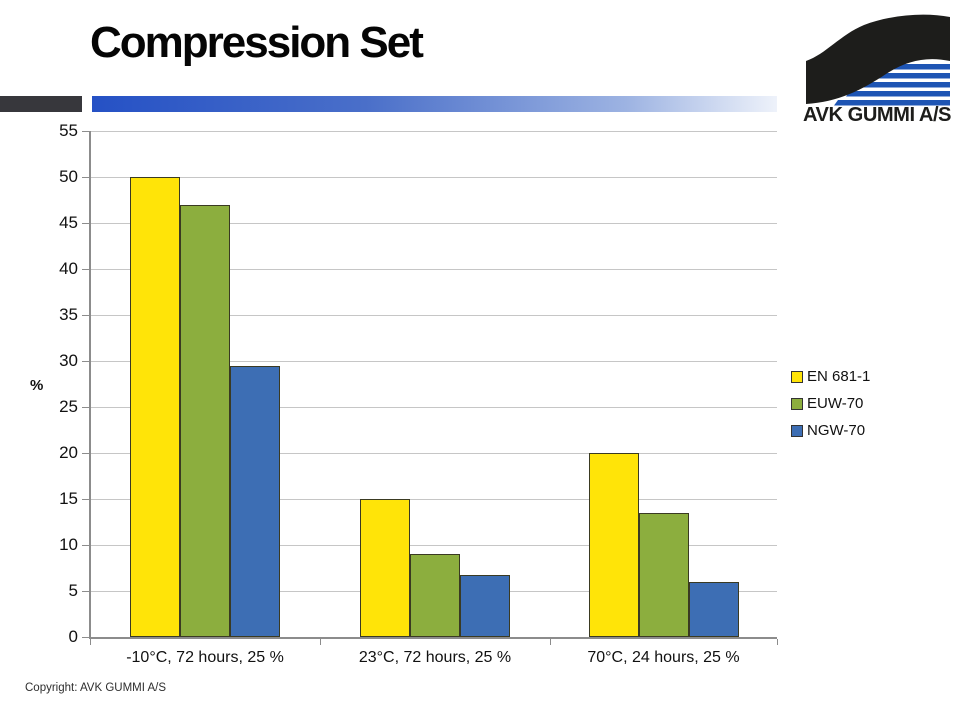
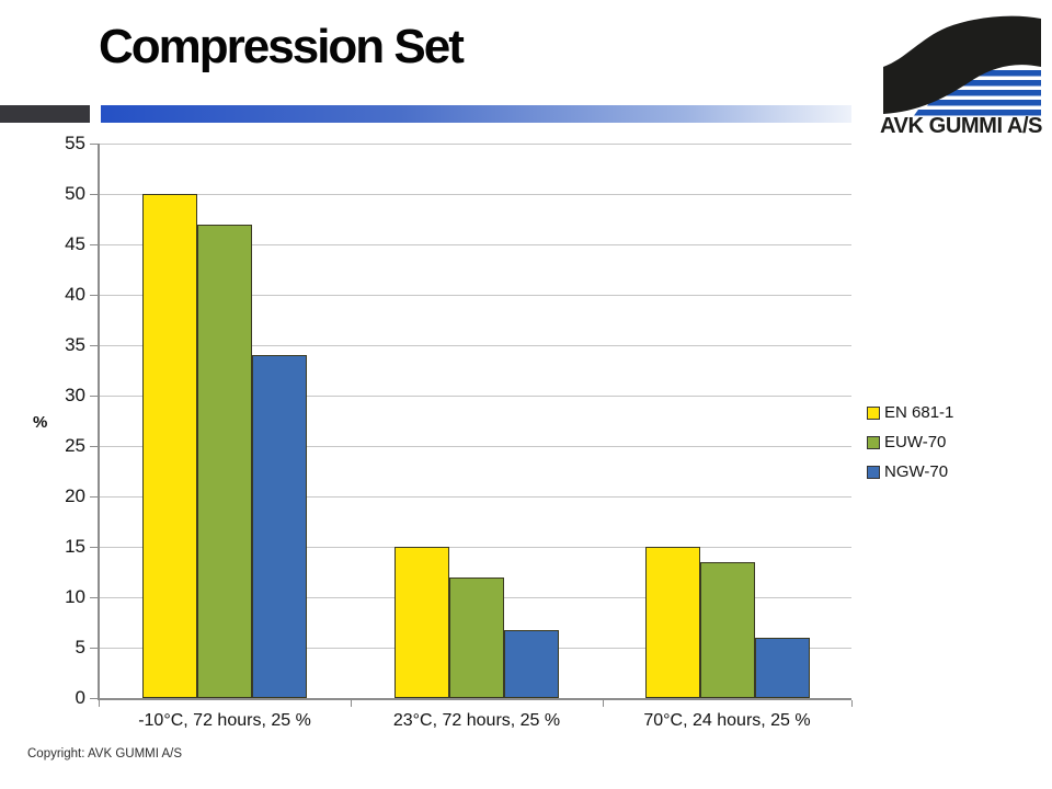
NGW-70/-10°C, 72 hours, 25 %: 30 -> 34
EUW-70/23°C, 72 hours, 25 %: 9 -> 12
EN 681-1/70°C, 24 hours, 25 %: 20 -> 15
